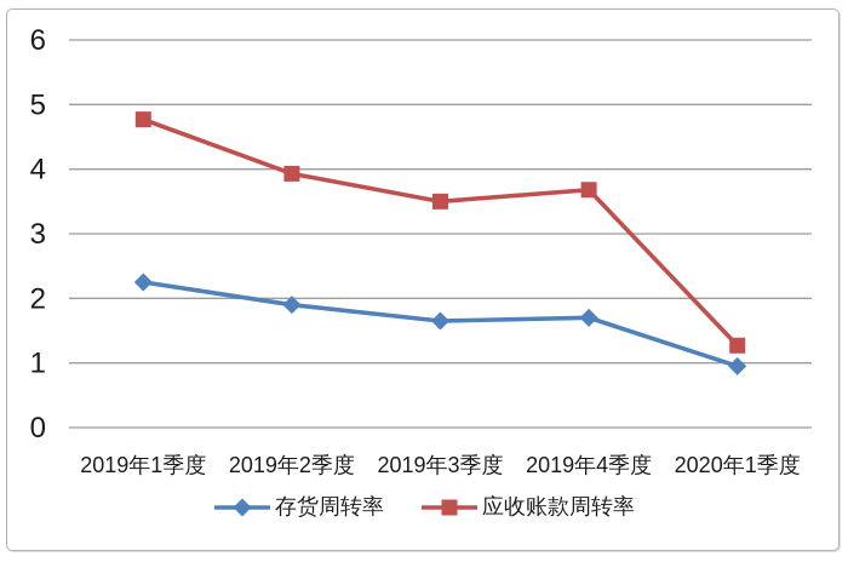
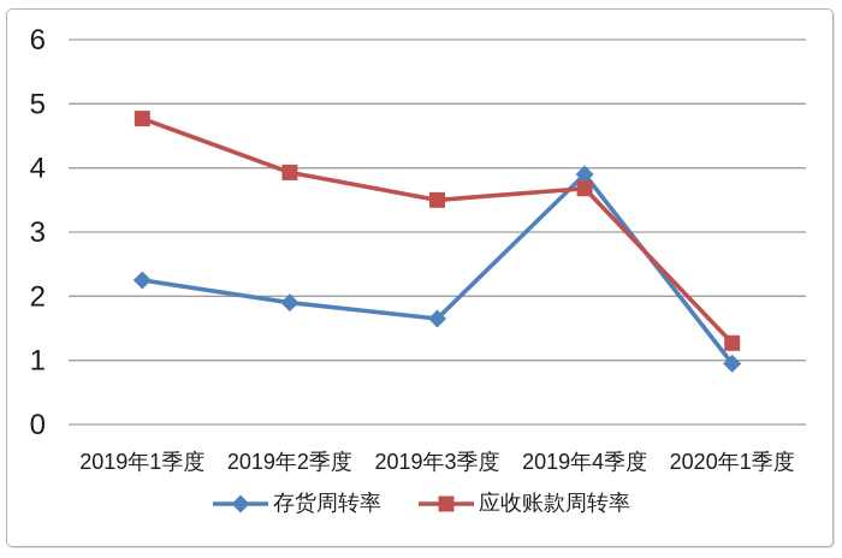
存货周转率/2019年4季度: 1.7 -> 3.9
